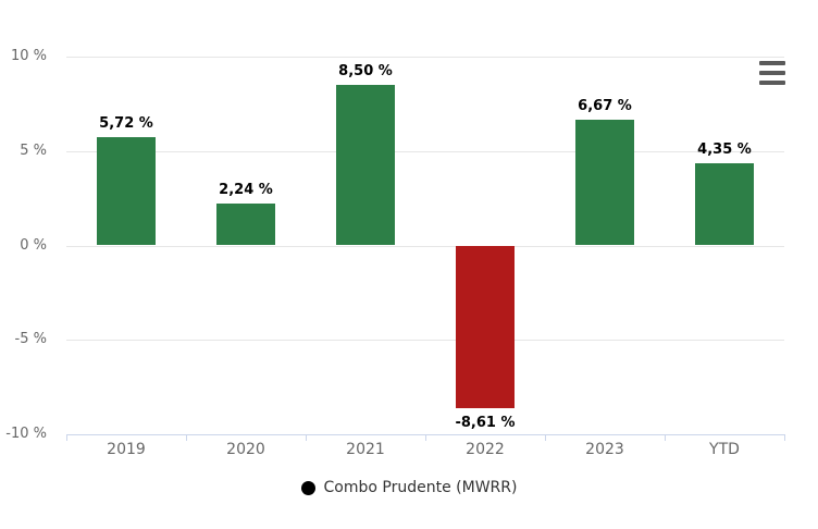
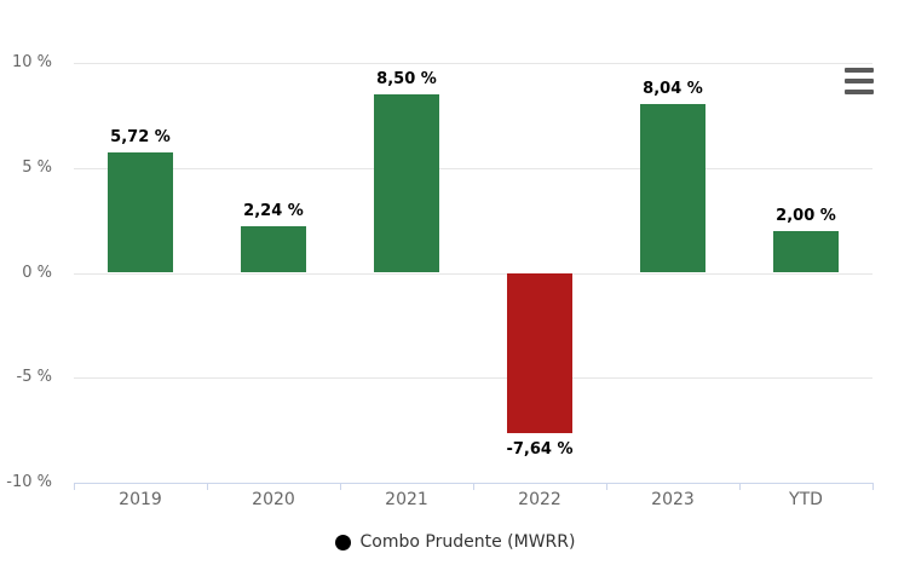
2022: -8,61 -> -7,64
2023: 6,67 -> 8,04
YTD: 4,35 -> 2,00
